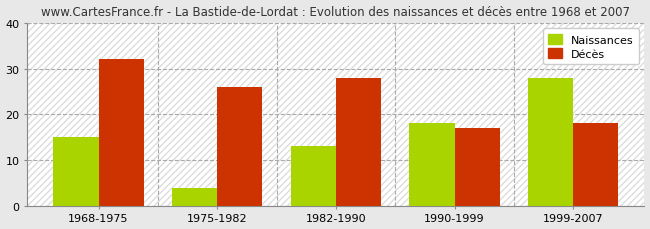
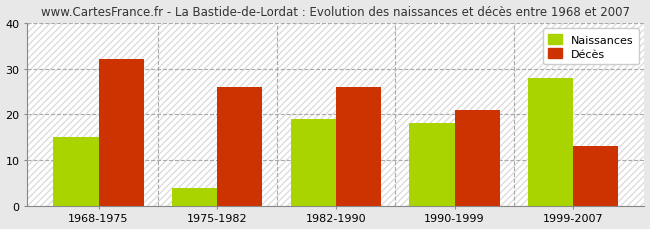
Naissances/1982-1990: 13 -> 19
Décès/1982-1990: 28 -> 26
Décès/1990-1999: 17 -> 21
Décès/1999-2007: 18 -> 13
